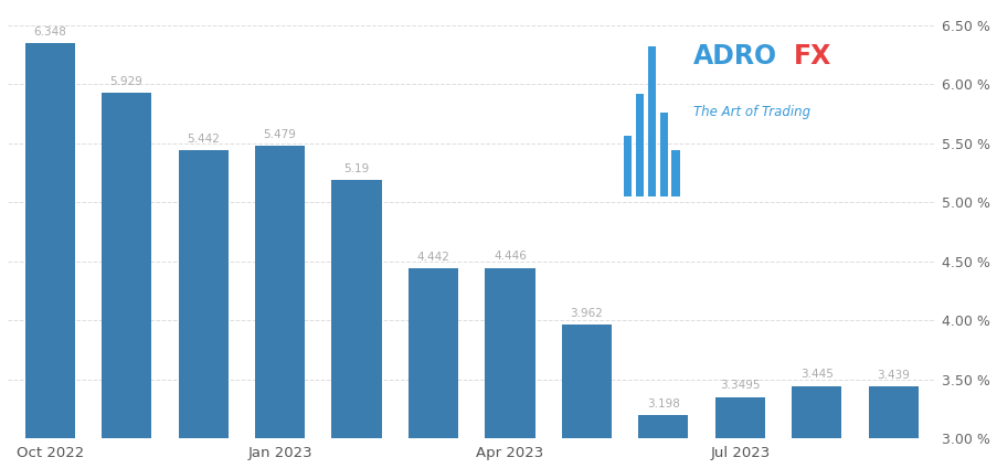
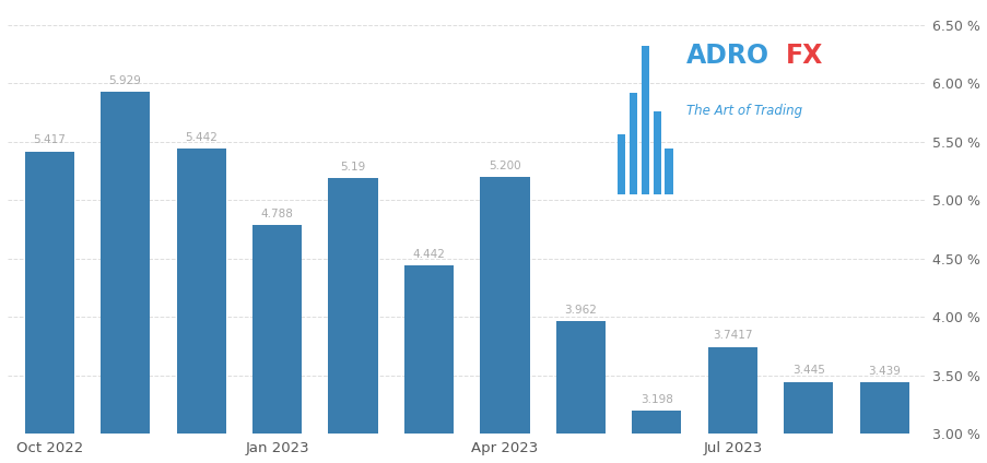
Oct 2022: 6.348 -> 5.417
Jan 2023: 5.479 -> 4.788
Apr 2023: 4.446 -> 5.200
Jul 2023: 3.3495 -> 3.7417
